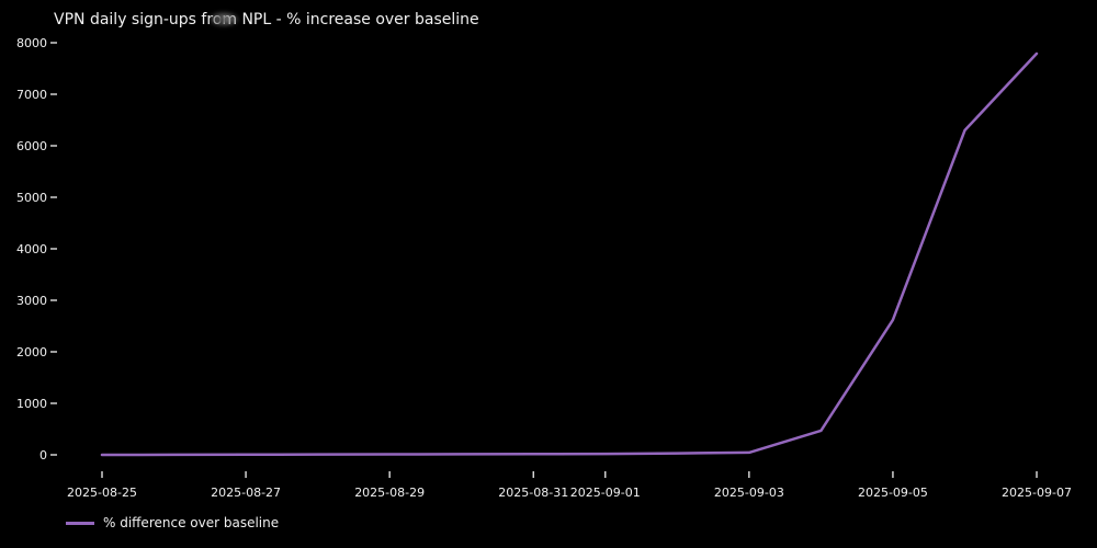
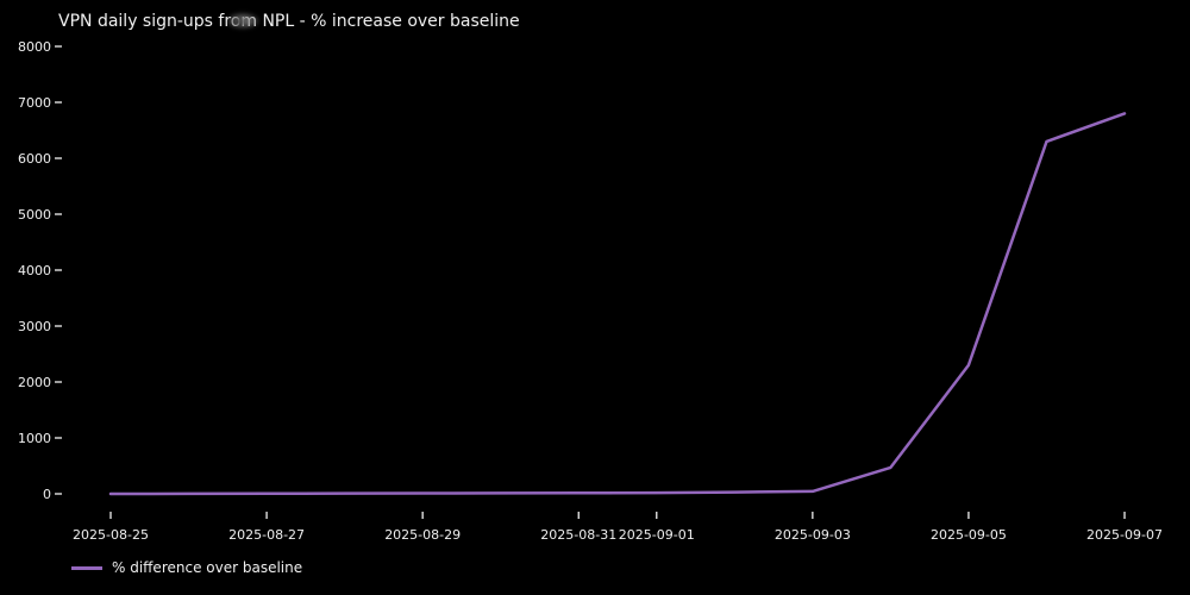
2025-09-05: 2600 -> 2300
2025-09-07: 7800 -> 6800
